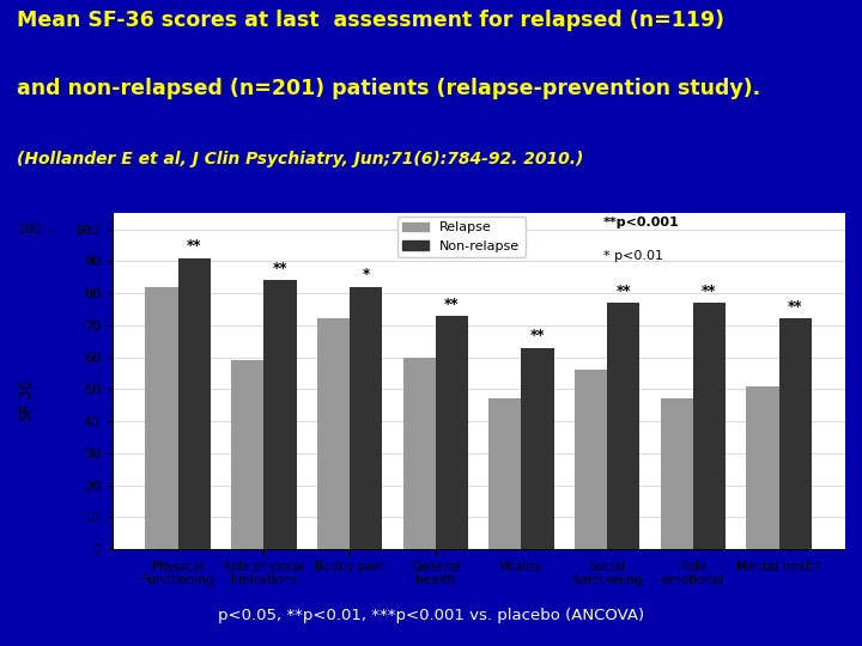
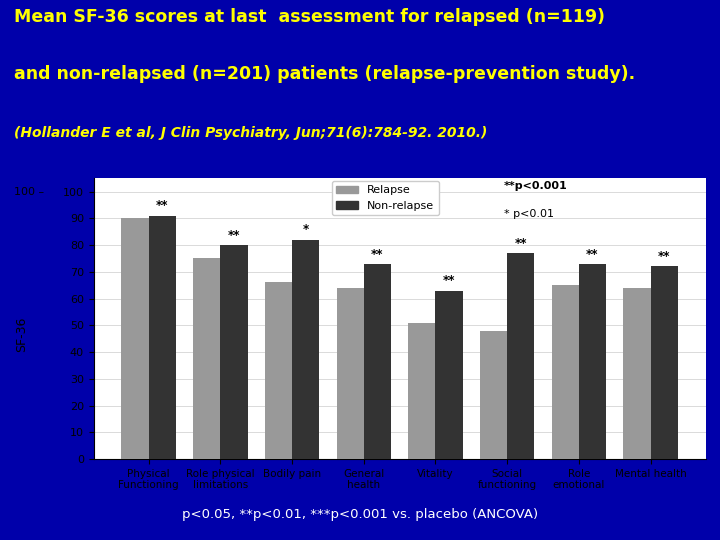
Relapse/Physical Functioning: 82 -> 90
Relapse/Role physical limitations: 59 -> 75
Non-relapse/Role physical limitations: 84 -> 80
Relapse/Bodily pain: 72 -> 66
Relapse/General health: 60 -> 64
Relapse/Vitality: 47 -> 51
Relapse/Social functioning: 56 -> 48
Relapse/Role emotional: 47 -> 65
Non-relapse/Role emotional: 77 -> 73
Relapse/Mental health: 51 -> 64
